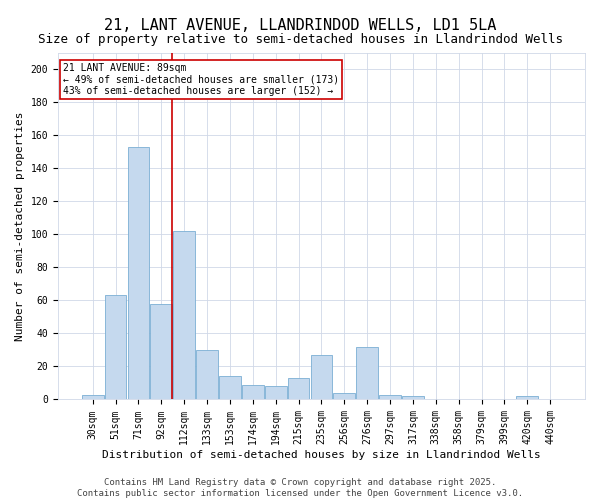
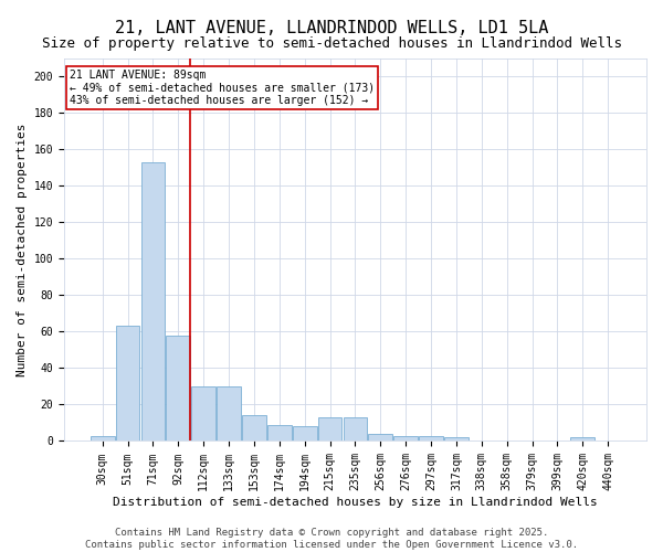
112sqm: 102 -> 30
235sqm: 27 -> 13
276sqm: 32 -> 3
